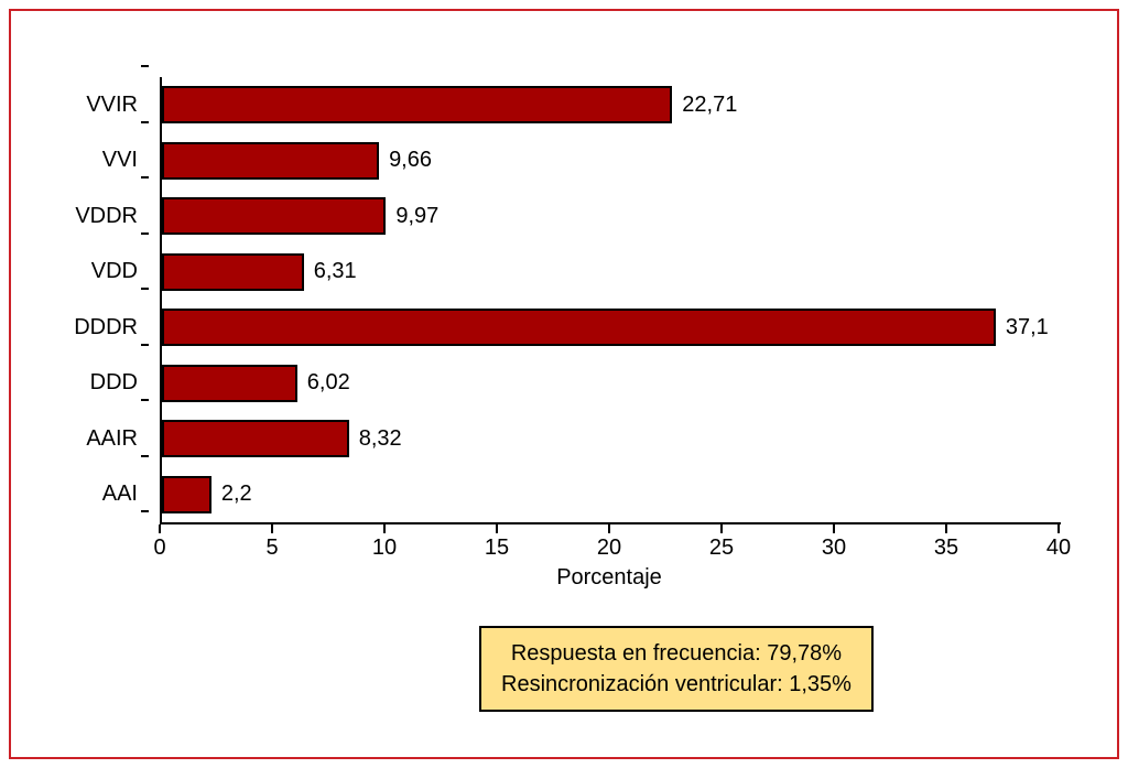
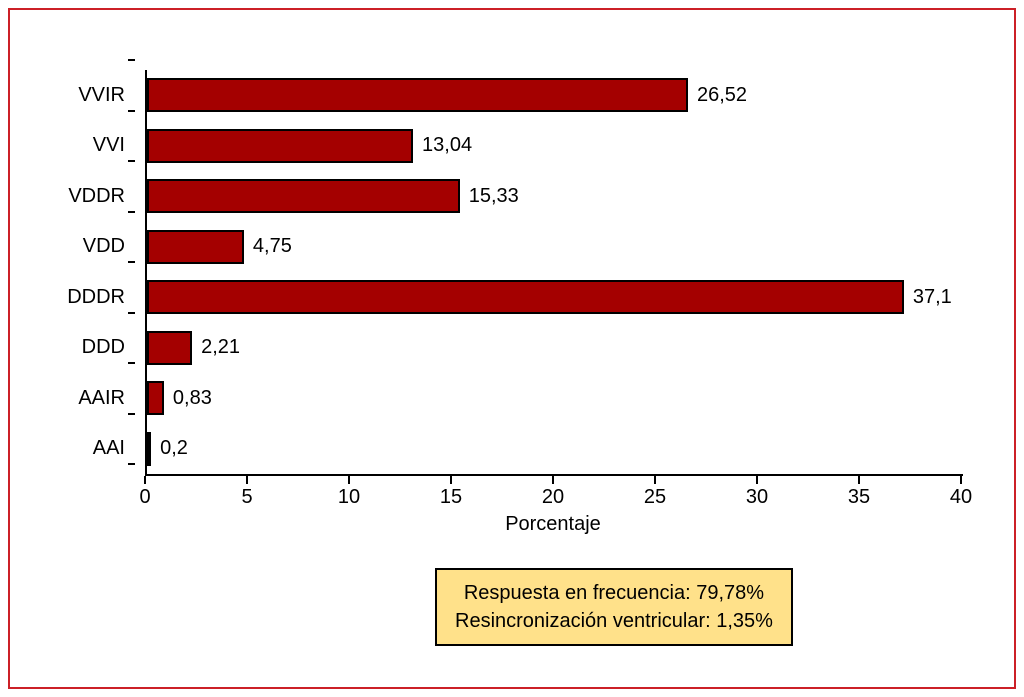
VVIR: 22,71 -> 26,52
VVI: 9,66 -> 13,04
VDDR: 9,97 -> 15,33
VDD: 6,31 -> 4,75
DDD: 6,02 -> 2,21
AAIR: 8,32 -> 0,83
AAI: 2,2 -> 0,2
